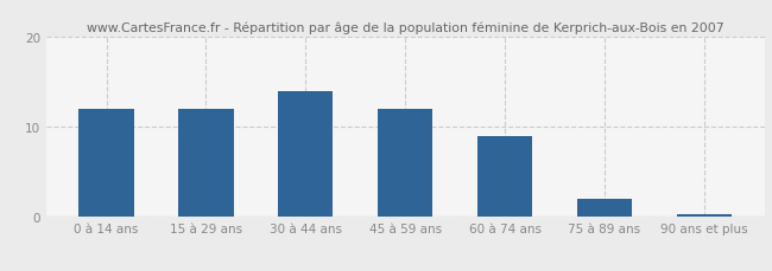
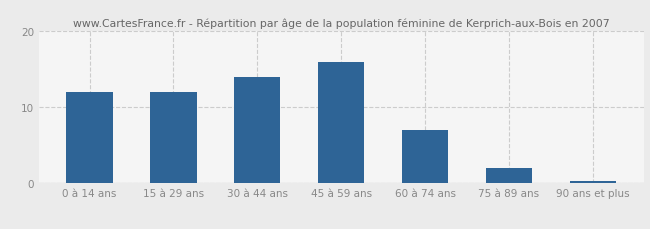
45 à 59 ans: 12.0 -> 16.0
60 à 74 ans: 9.0 -> 7.0
